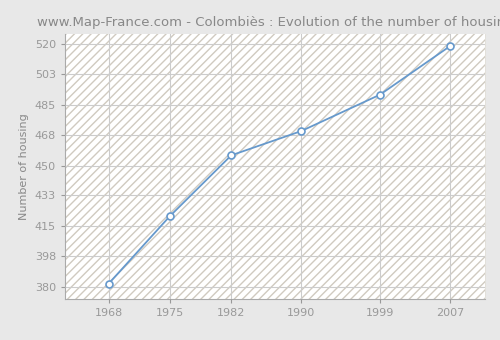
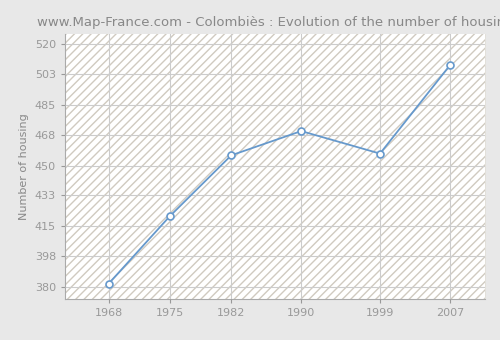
1999: 491 -> 457
2007: 519 -> 508
